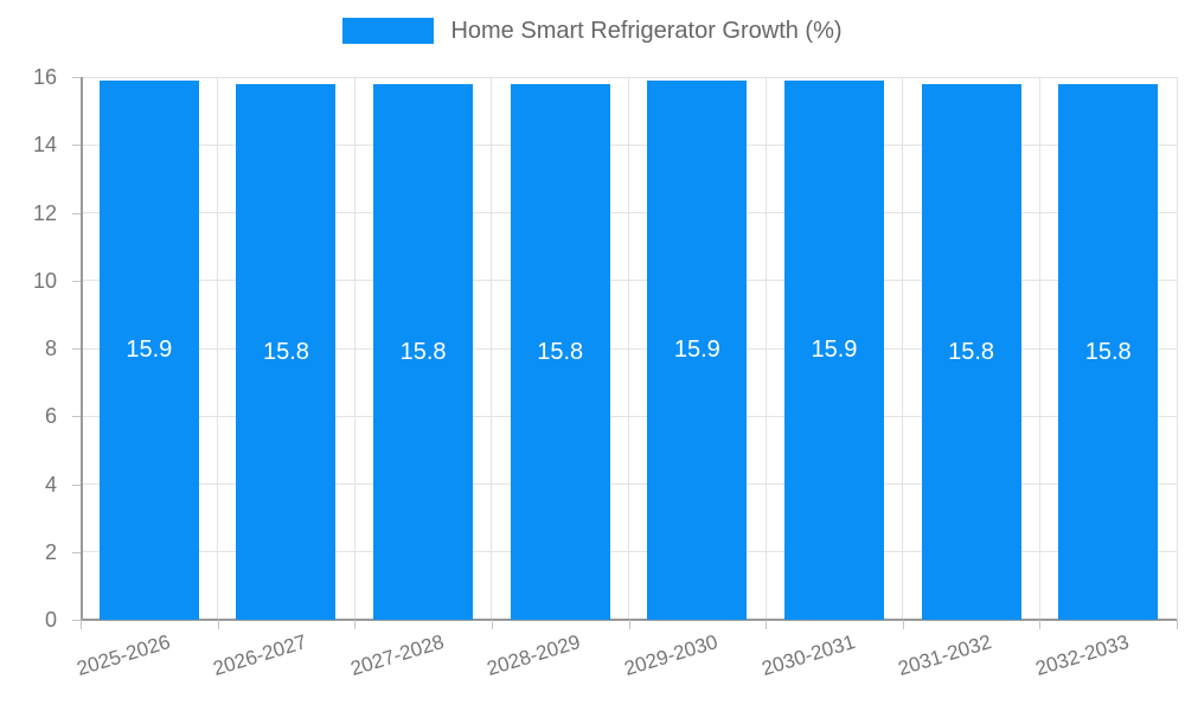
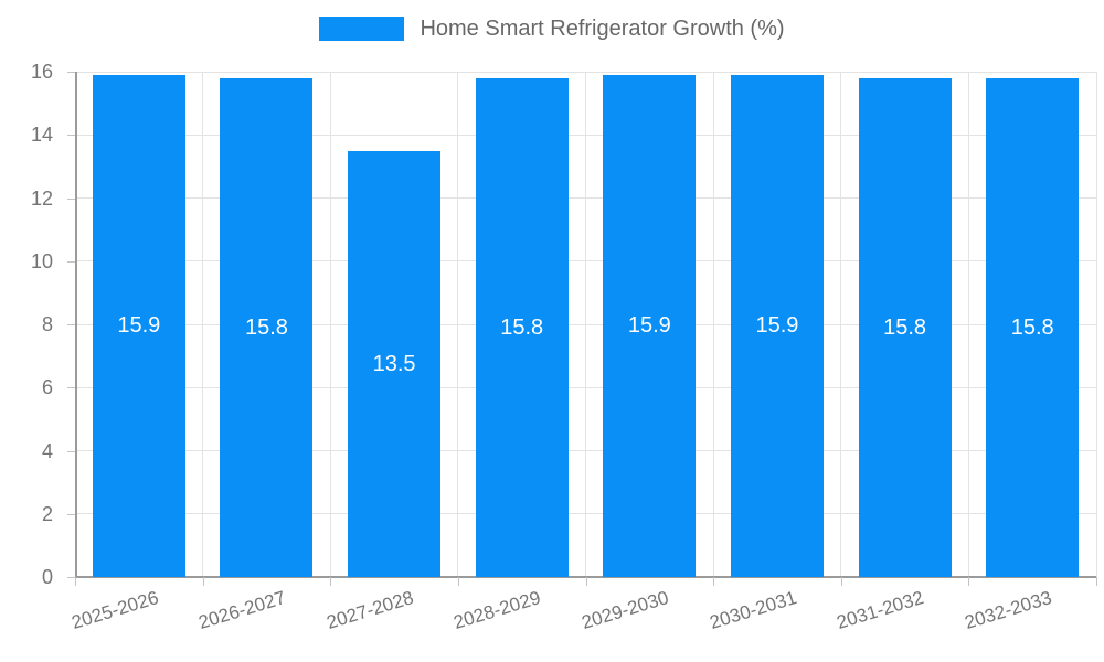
2027-2028: 15.8 -> 13.5
